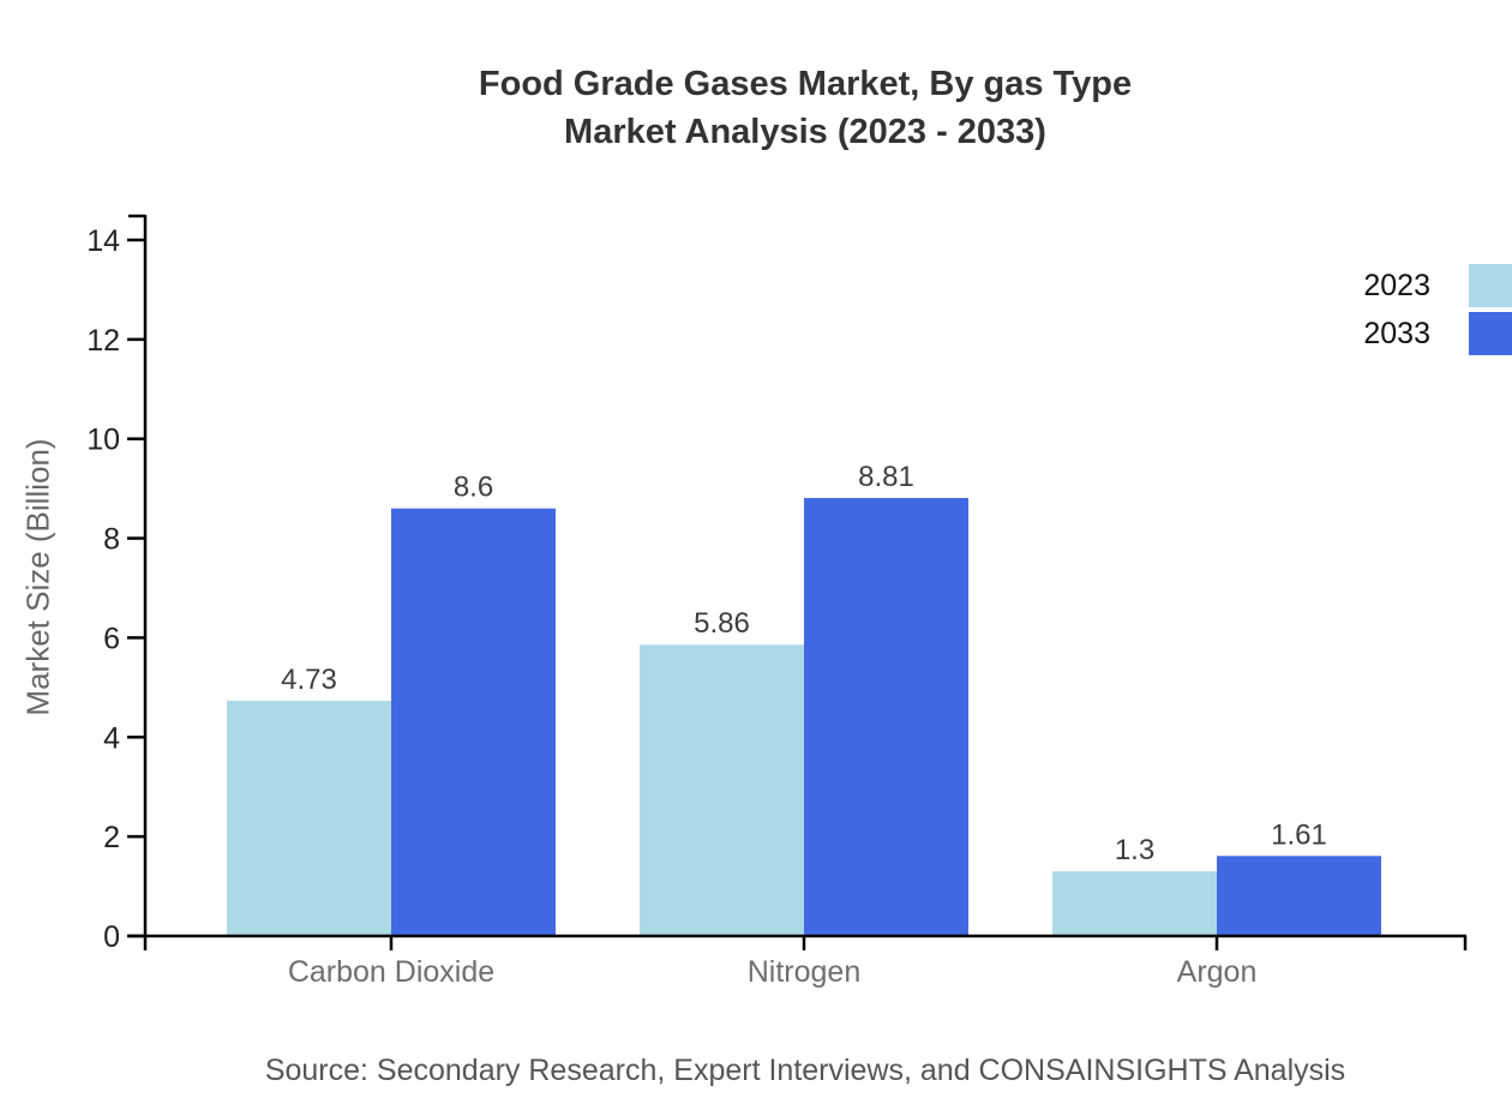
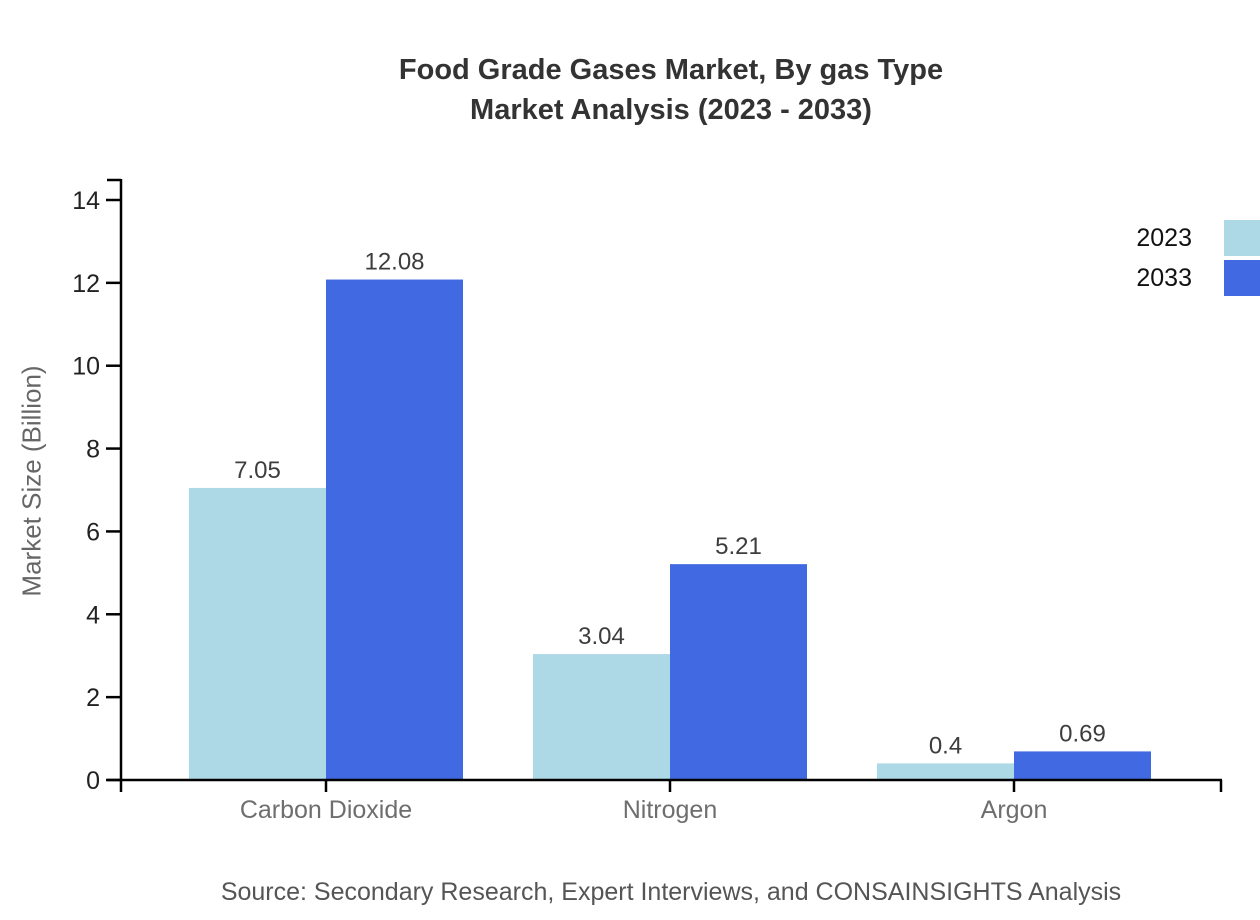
2023/Carbon Dioxide: 4.73 -> 7.05
2033/Carbon Dioxide: 8.6 -> 12.08
2023/Nitrogen: 5.86 -> 3.04
2033/Nitrogen: 8.81 -> 5.21
2023/Argon: 1.3 -> 0.4
2033/Argon: 1.61 -> 0.69
